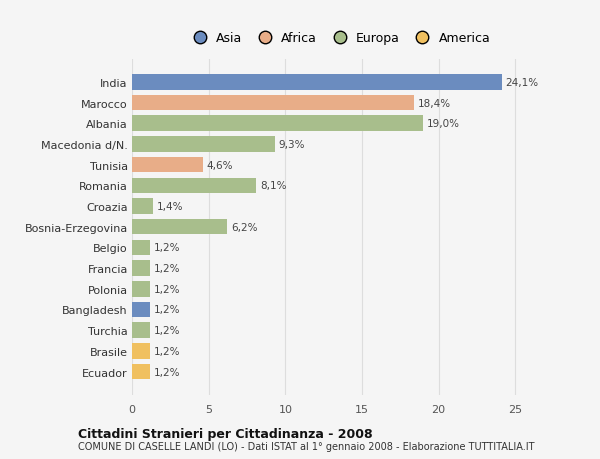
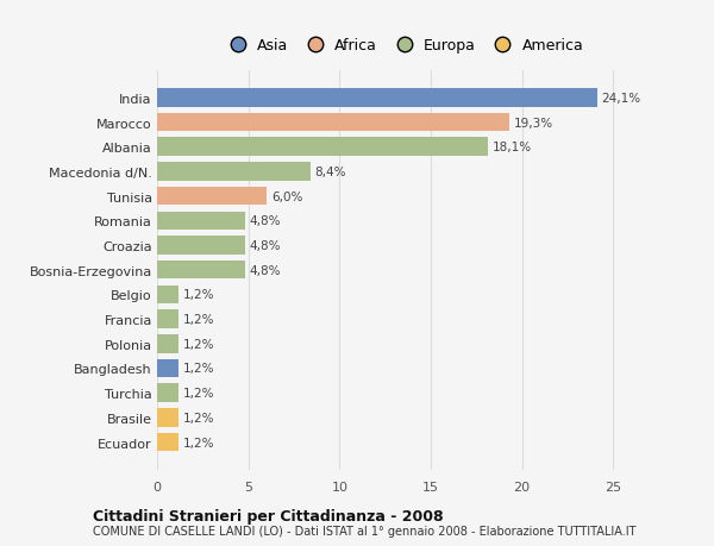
Marocco: 18,4% -> 19,3%
Albania: 19,0% -> 18,1%
Macedonia d/N.: 9,3% -> 8,4%
Tunisia: 4,6% -> 6,0%
Romania: 8,1% -> 4,8%
Croazia: 1,4% -> 4,8%
Bosnia-Erzegovina: 6,2% -> 4,8%
